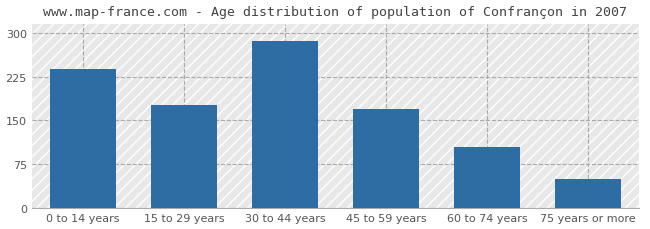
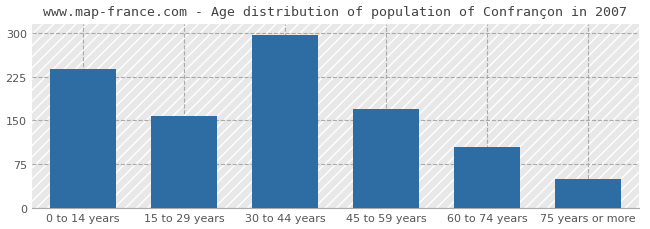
15 to 29 years: 176 -> 157
30 to 44 years: 286 -> 296
